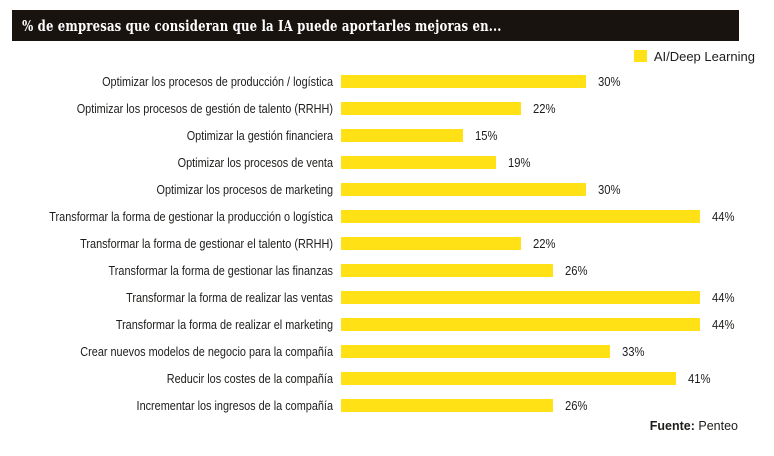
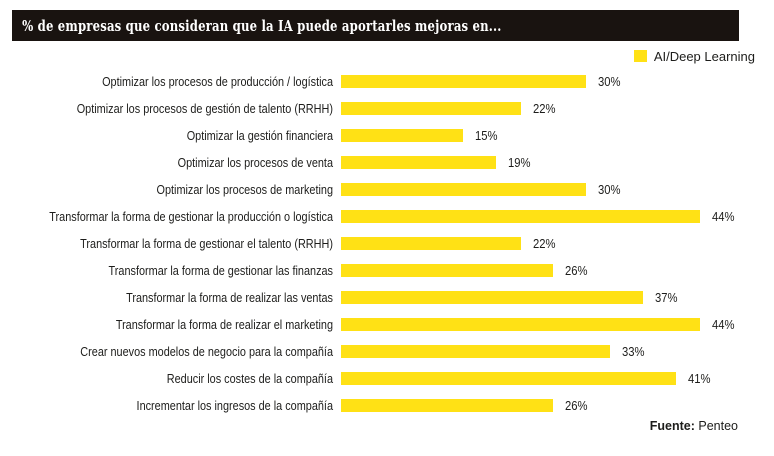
Transformar la forma de realizar las ventas: 44% -> 37%
